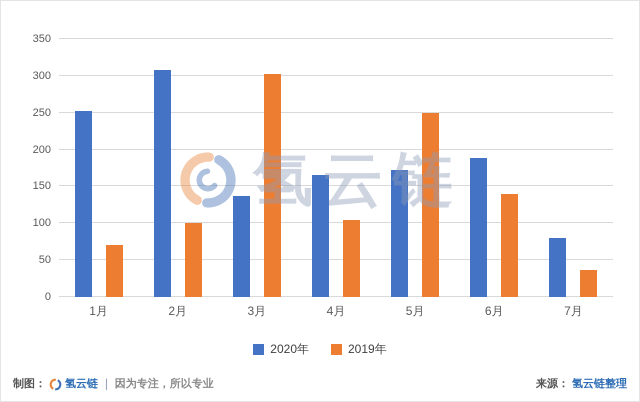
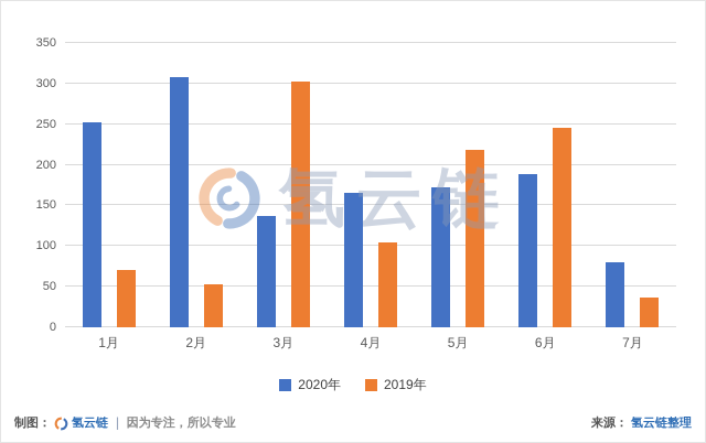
2019年/2月: 100 -> 50
2019年/5月: 250 -> 220
2019年/6月: 140 -> 250
